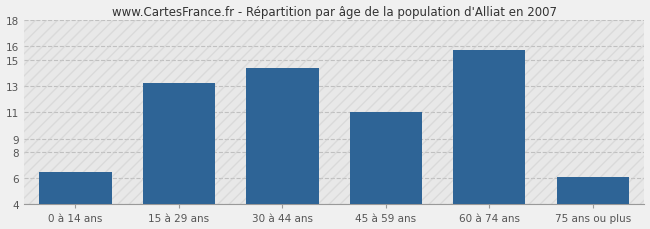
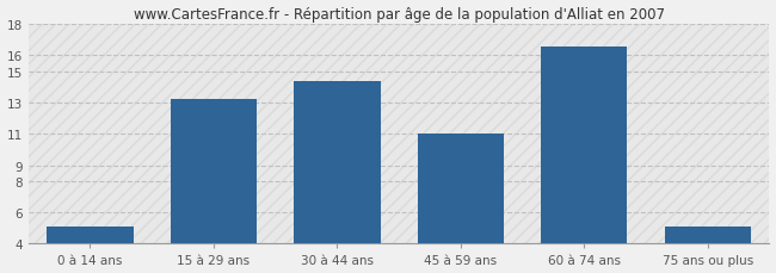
0 à 14 ans: 6.5 -> 5.1
60 à 74 ans: 15.7 -> 16.6
75 ans ou plus: 6.1 -> 5.1
